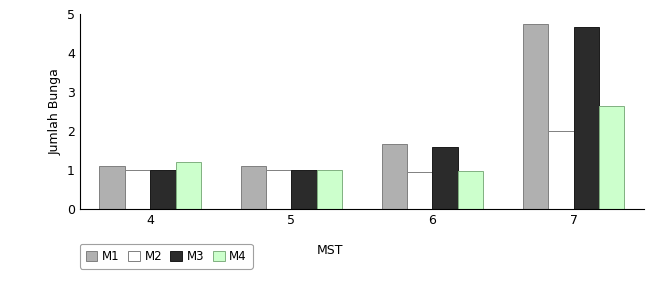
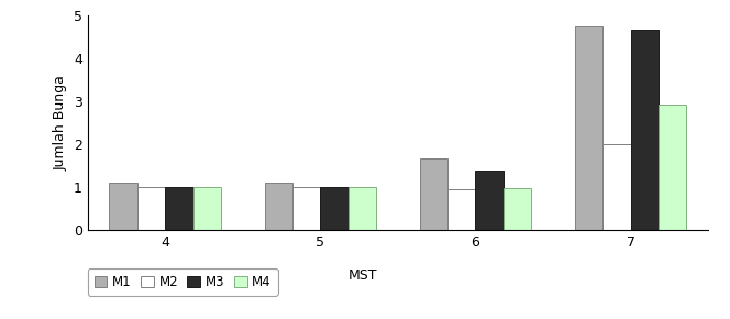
M4/4: 1.20 -> 1.00
M3/6: 1.60 -> 1.38
M4/7: 2.65 -> 2.92
